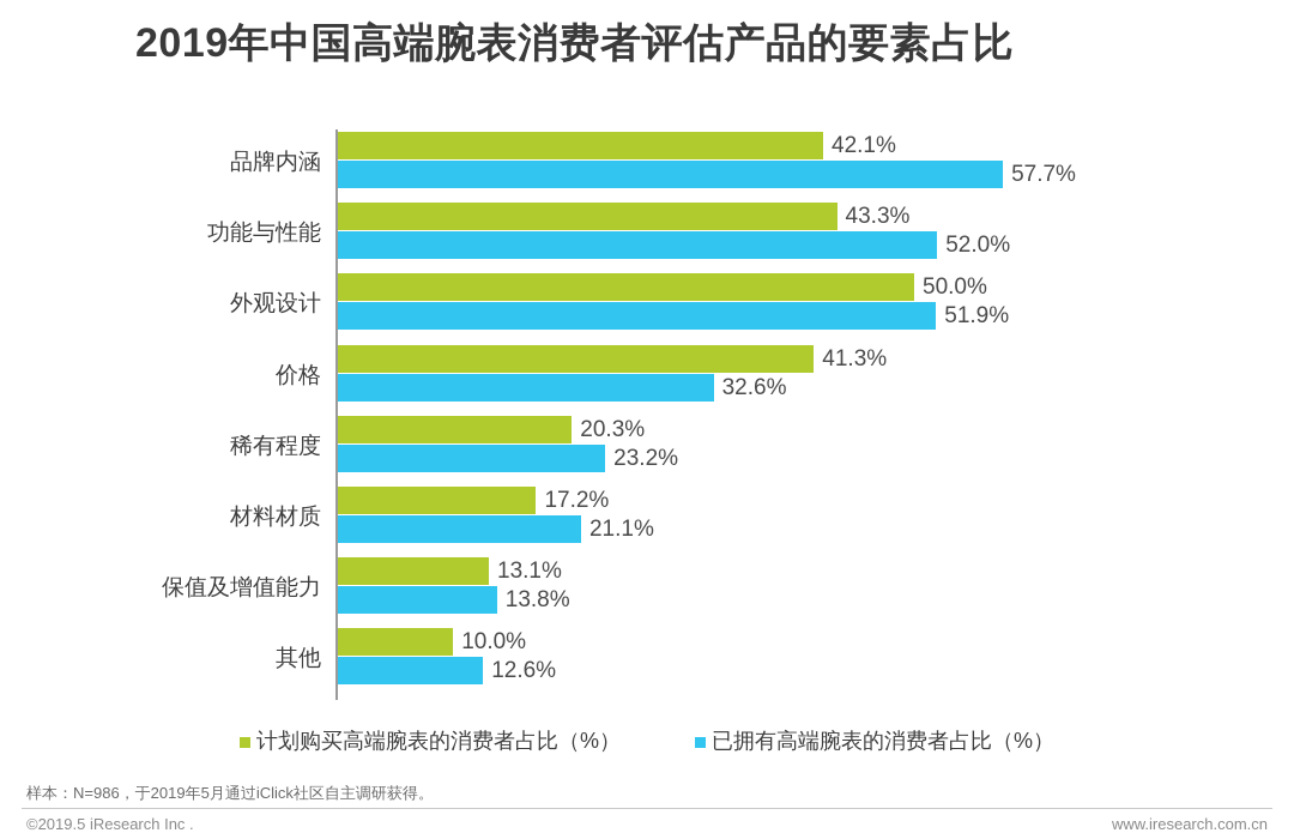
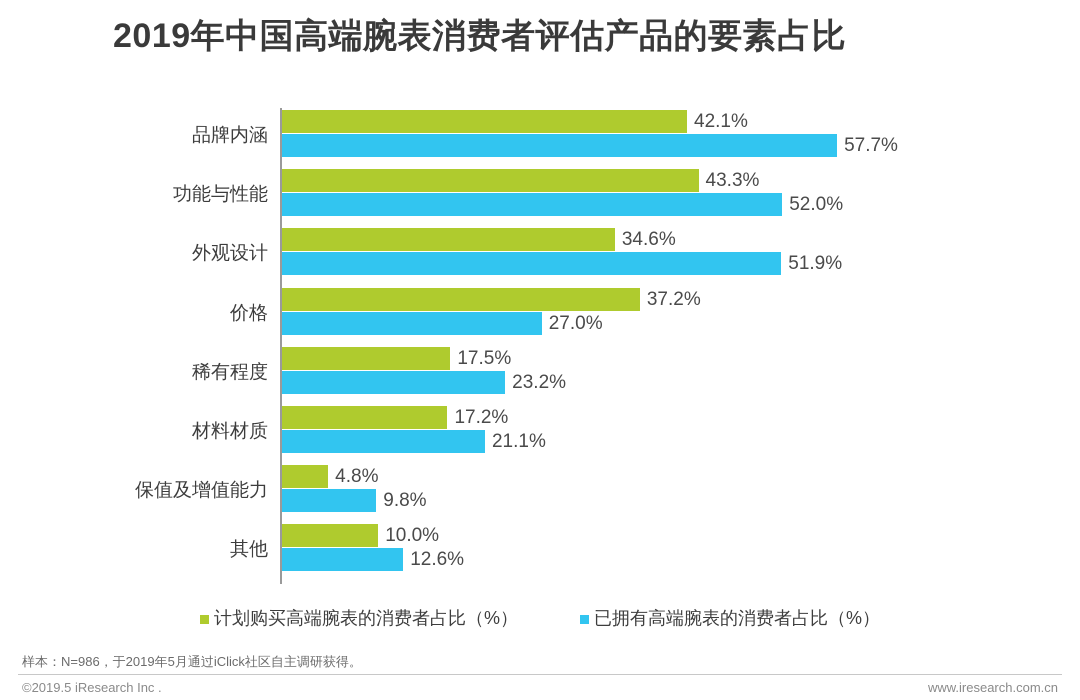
计划购买高端腕表的消费者占比（%）/外观设计: 50.0% -> 34.6%
计划购买高端腕表的消费者占比（%）/价格: 41.3% -> 37.2%
已拥有高端腕表的消费者占比（%）/价格: 32.6% -> 27.0%
计划购买高端腕表的消费者占比（%）/稀有程度: 20.3% -> 17.5%
计划购买高端腕表的消费者占比（%）/保值及增值能力: 13.1% -> 4.8%
已拥有高端腕表的消费者占比（%）/保值及增值能力: 13.8% -> 9.8%
